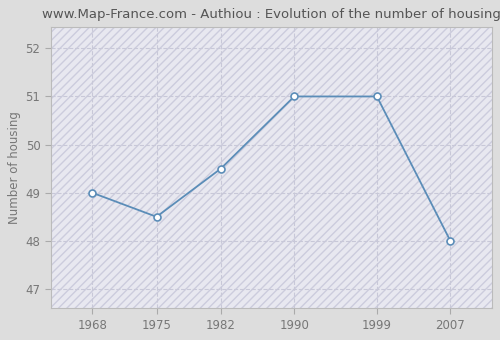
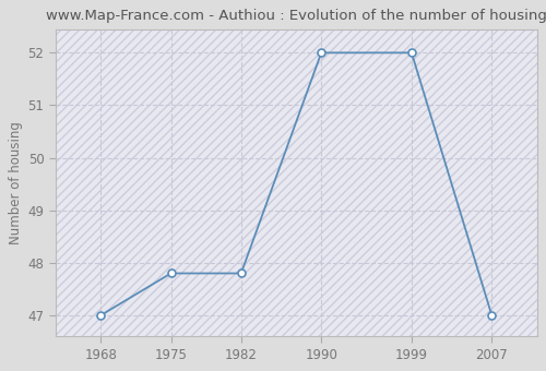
1968: 49.0 -> 47.0
1975: 48.5 -> 47.8
1982: 49.5 -> 47.8
1990: 51.0 -> 52.0
1999: 51.0 -> 52.0
2007: 48.0 -> 47.0
